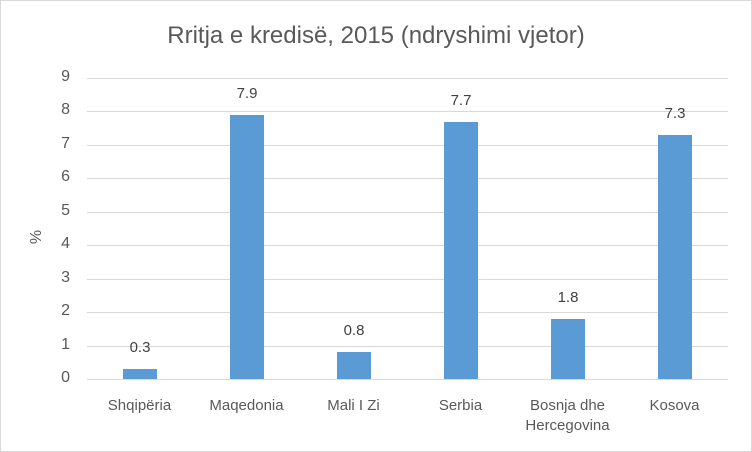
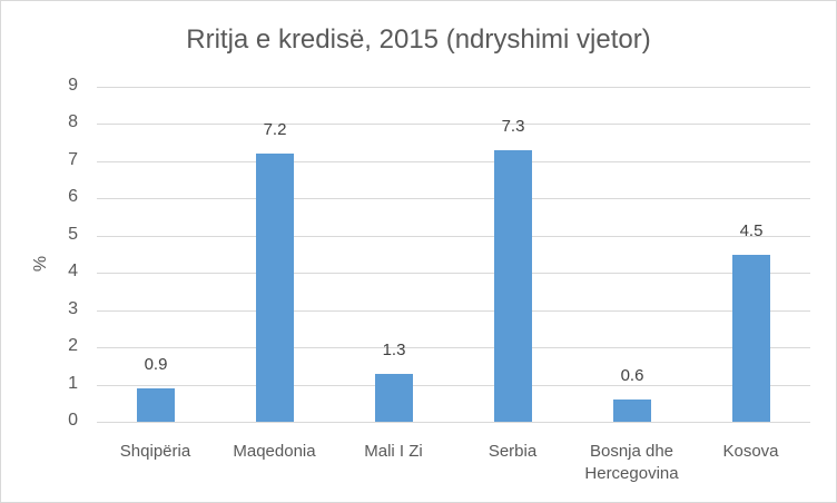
Shqipëria: 0.3 -> 0.9
Maqedonia: 7.9 -> 7.2
Mali I Zi: 0.8 -> 1.3
Serbia: 7.7 -> 7.3
Bosnja dhe Hercegovina: 1.8 -> 0.6
Kosova: 7.3 -> 4.5
